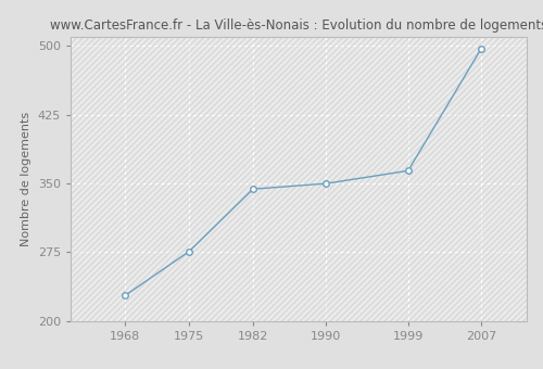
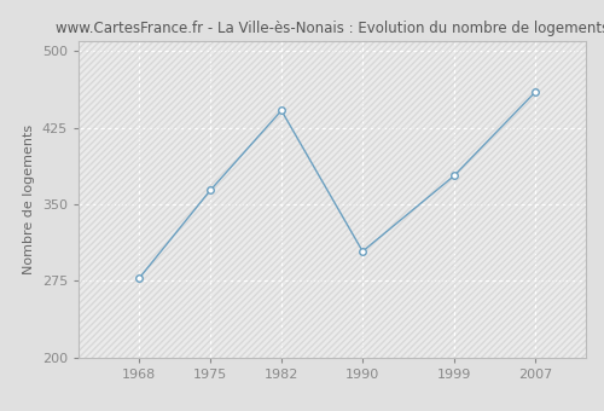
1968: 228 -> 278
1975: 276 -> 364
1982: 344 -> 442
1990: 350 -> 304
1999: 364 -> 378
2007: 497 -> 460
